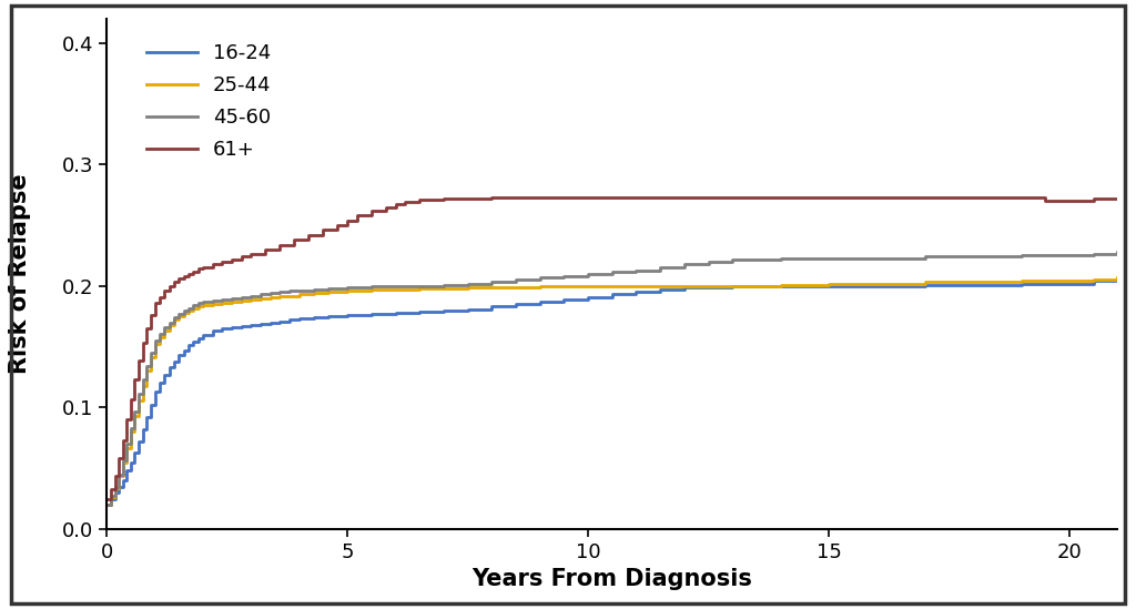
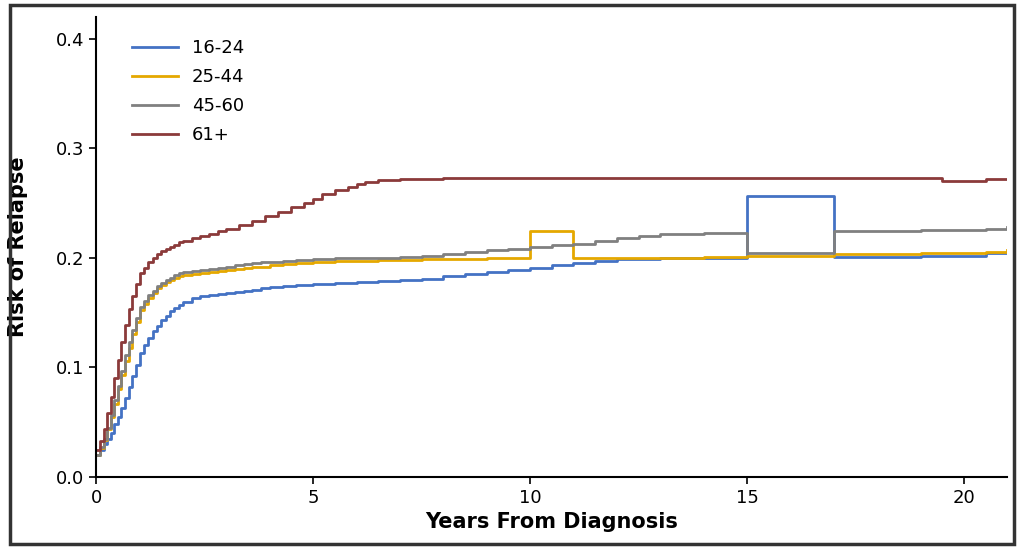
25-44/10: 0.200 -> 0.224
16-24/15: 0.200 -> 0.256
45-60/15: 0.223 -> 0.204
